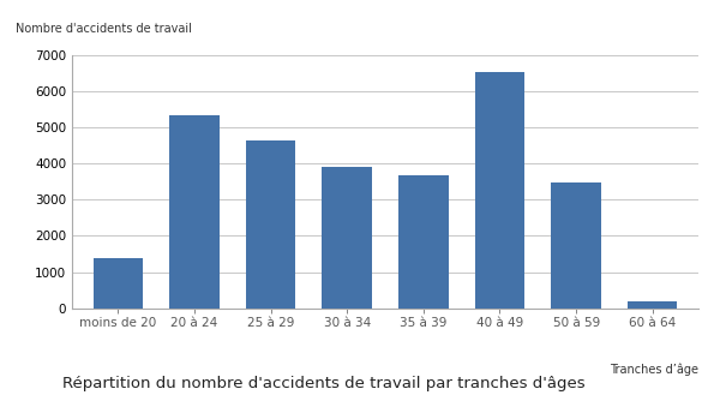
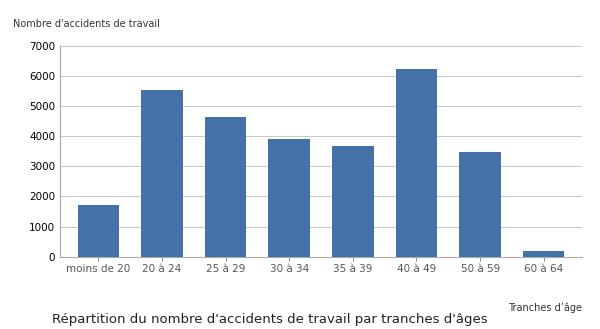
moins de 20: 1380 -> 1700
20 à 24: 5330 -> 5550
40 à 49: 6550 -> 6250
